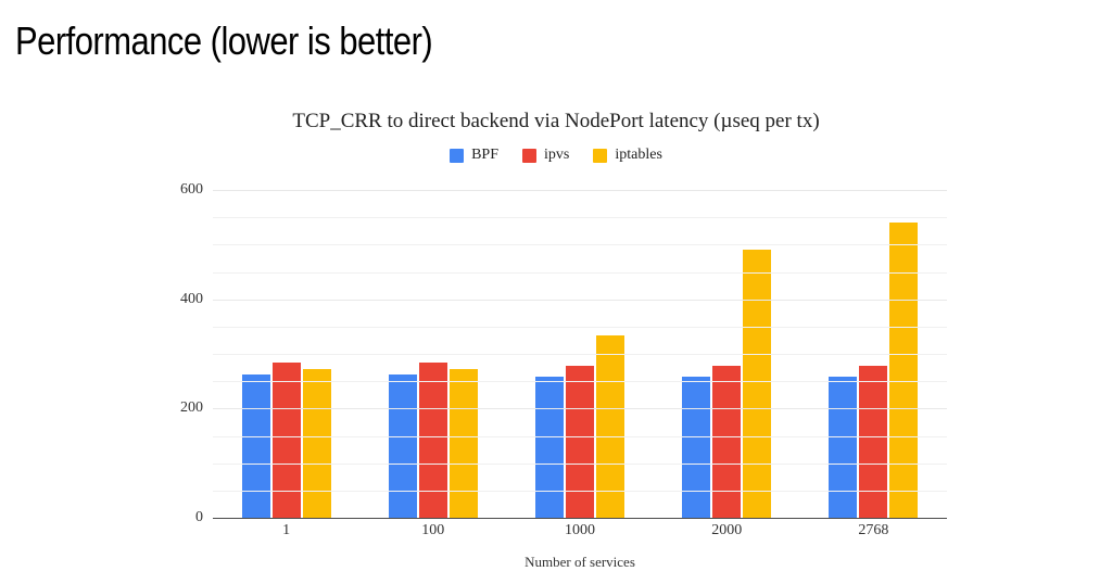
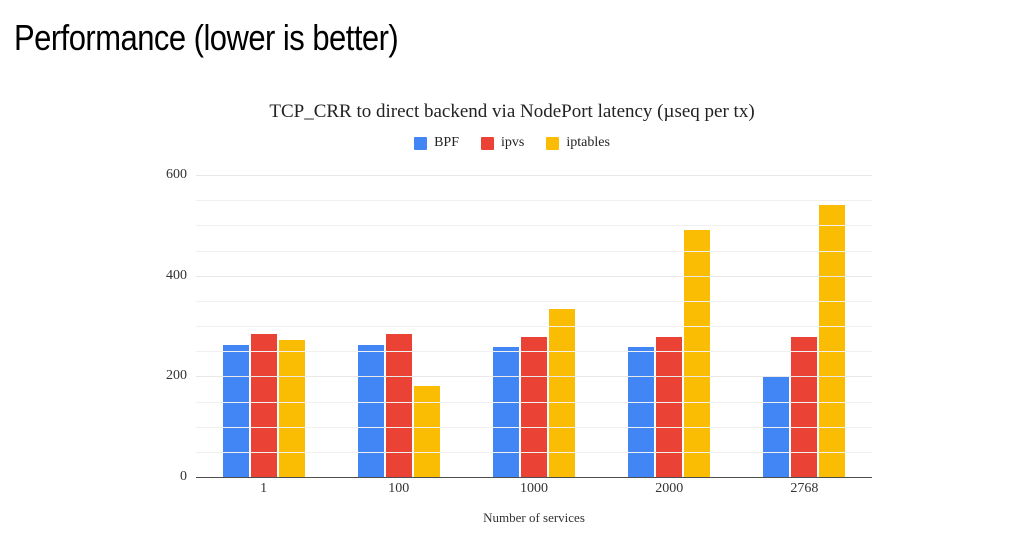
iptables/100: 270 -> 180
BPF/2768: 260 -> 200
